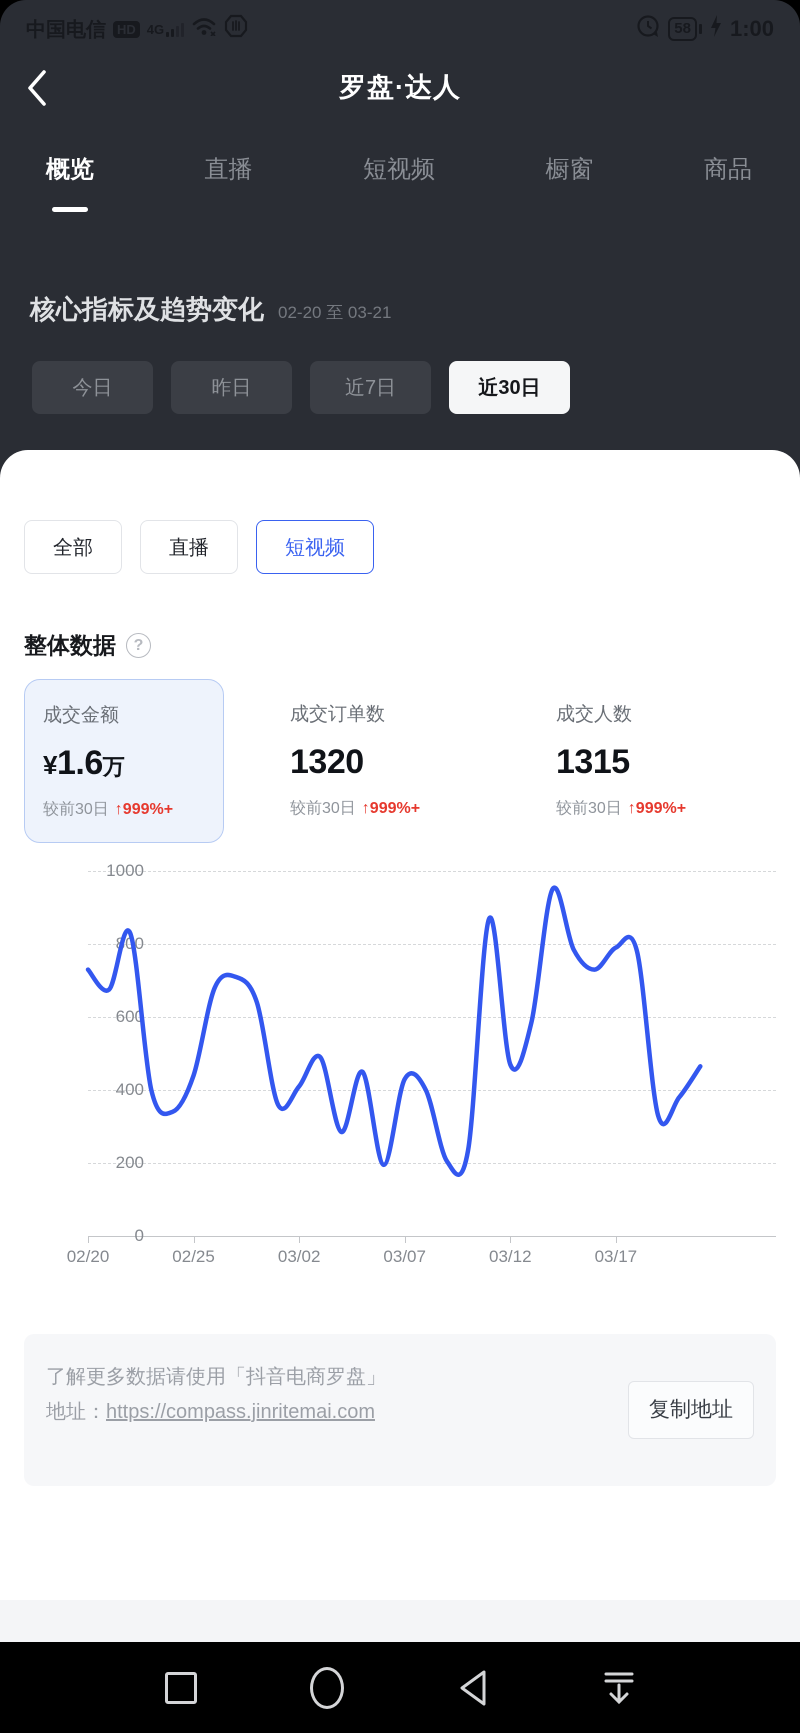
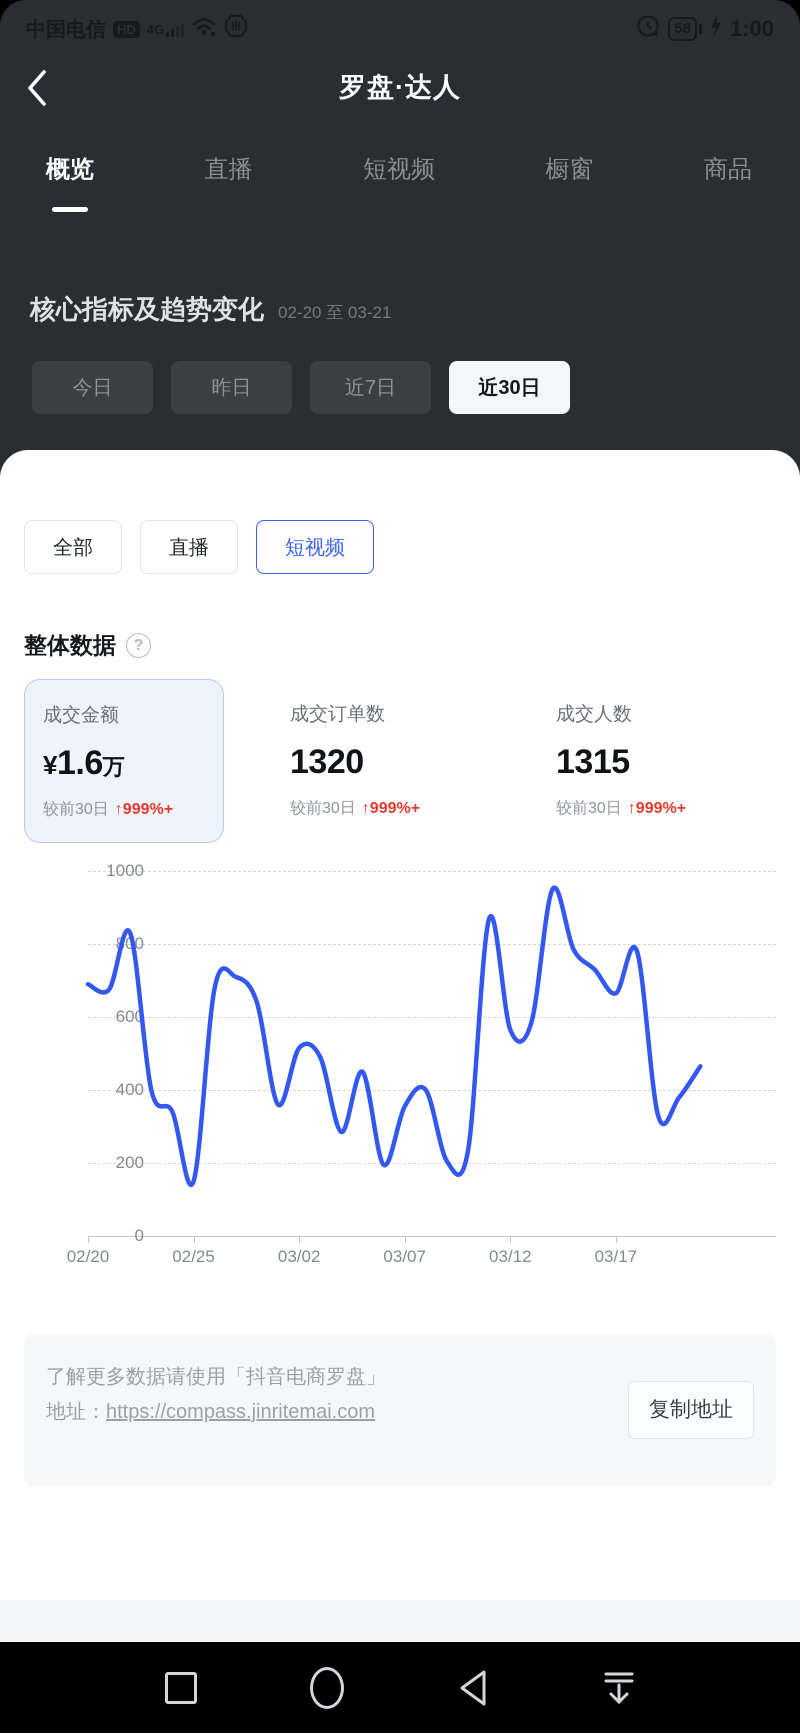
02/20: 730 -> 690
02/25: 440 -> 150
03/02: 410 -> 520
03/07: 430 -> 360
03/12: 470 -> 560
03/17: 790 -> 660
